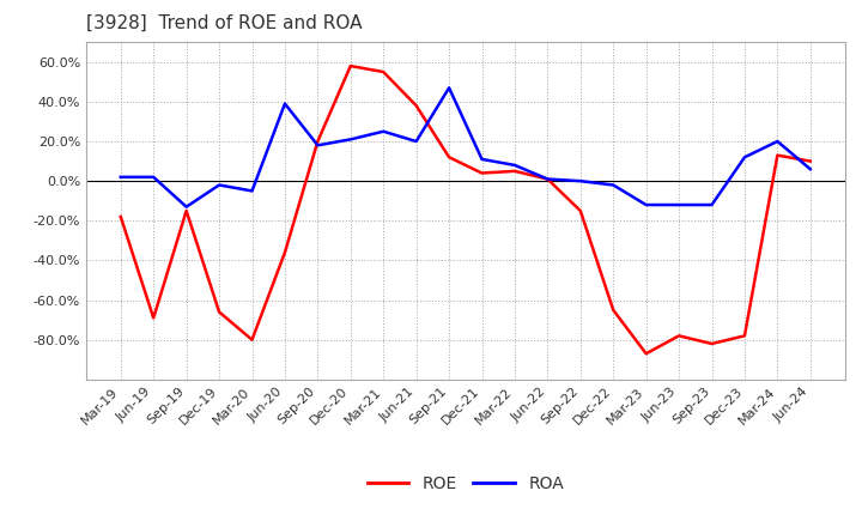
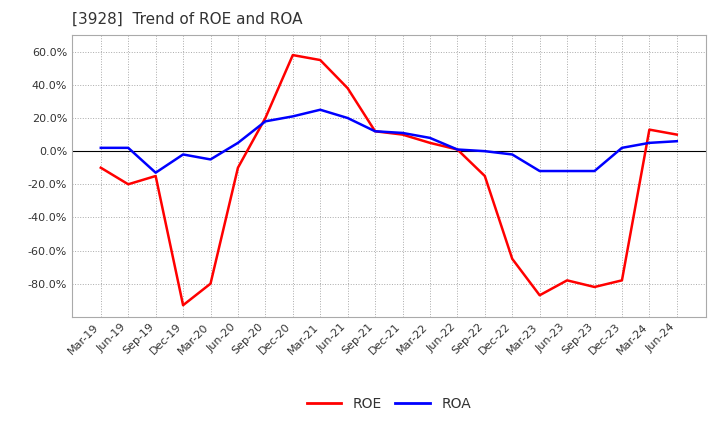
ROE/Mar-19: -18% -> -10%
ROE/Jun-19: -69% -> -20%
ROE/Dec-19: -66% -> -93%
ROE/Jun-20: -36% -> -10%
ROA/Jun-20: 39% -> 5%
ROA/Sep-21: 47% -> 12%
ROE/Dec-21: 4% -> 10%
ROA/Dec-23: 12% -> 2%
ROA/Mar-24: 20% -> 5%
